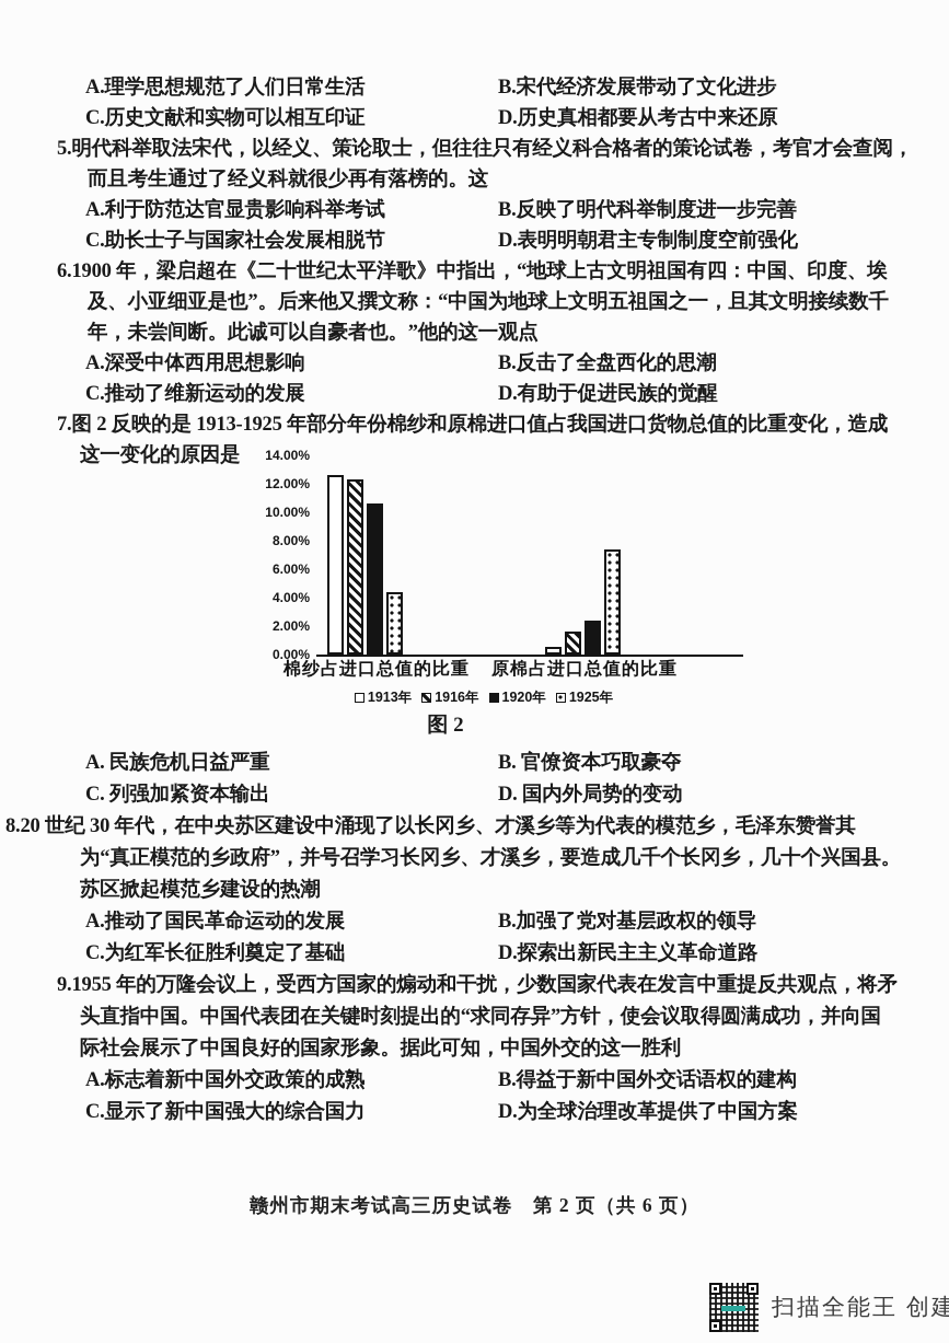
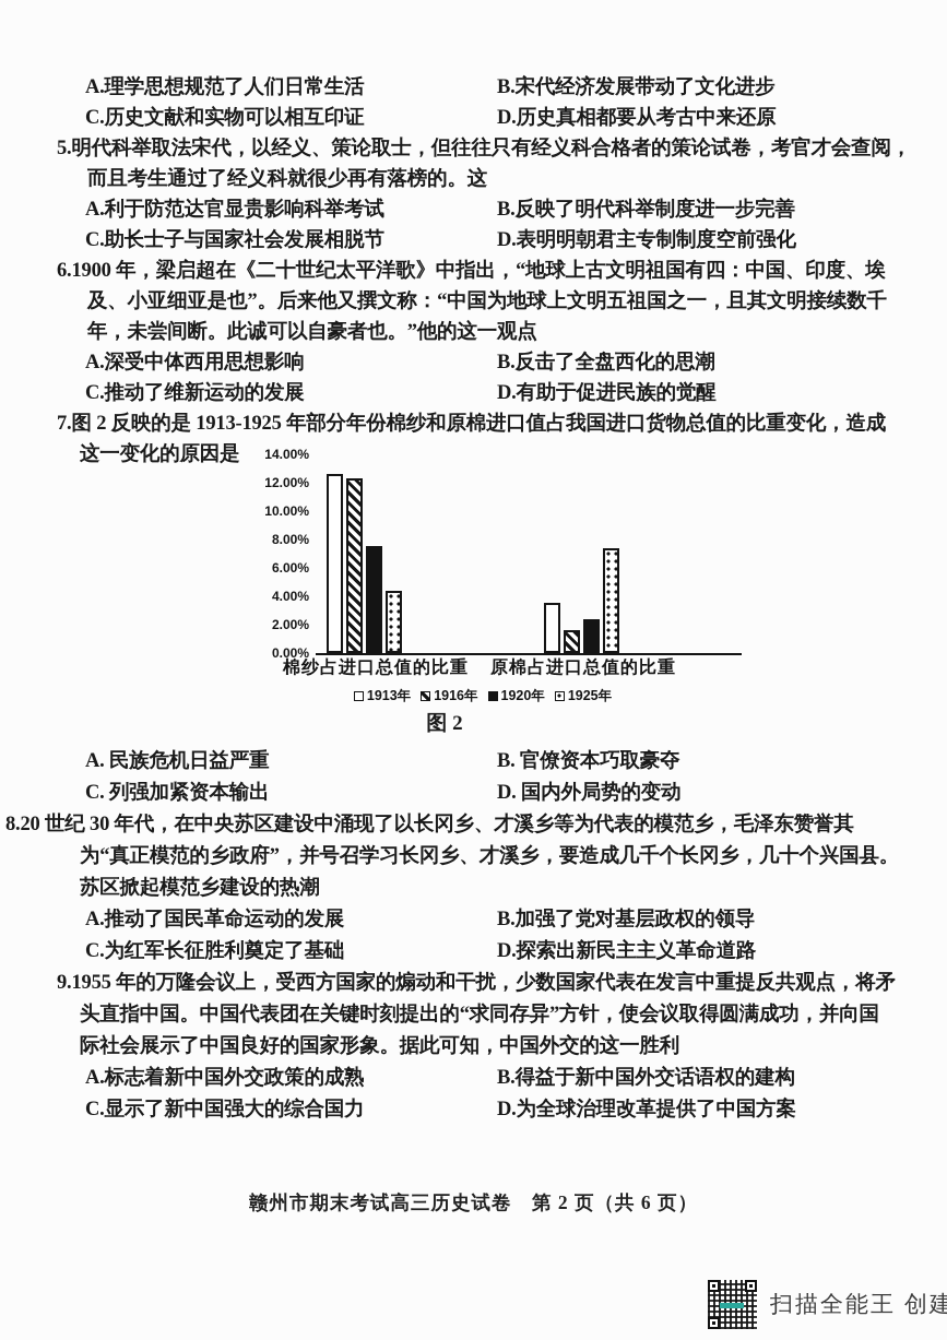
1920年/棉纱占进口总值的比重: 10.6% -> 7.5%
1913年/原棉占进口总值的比重: 0.5% -> 3.5%
